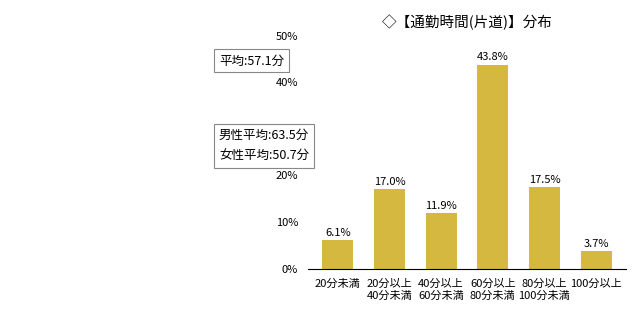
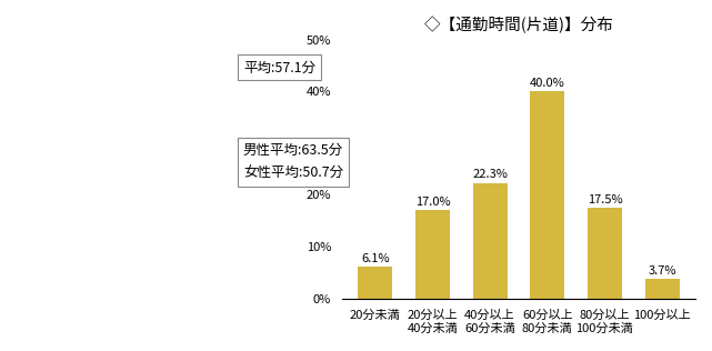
40分以上 60分未満: 11.9% -> 22.3%
60分以上 80分未満: 43.8% -> 40.0%
